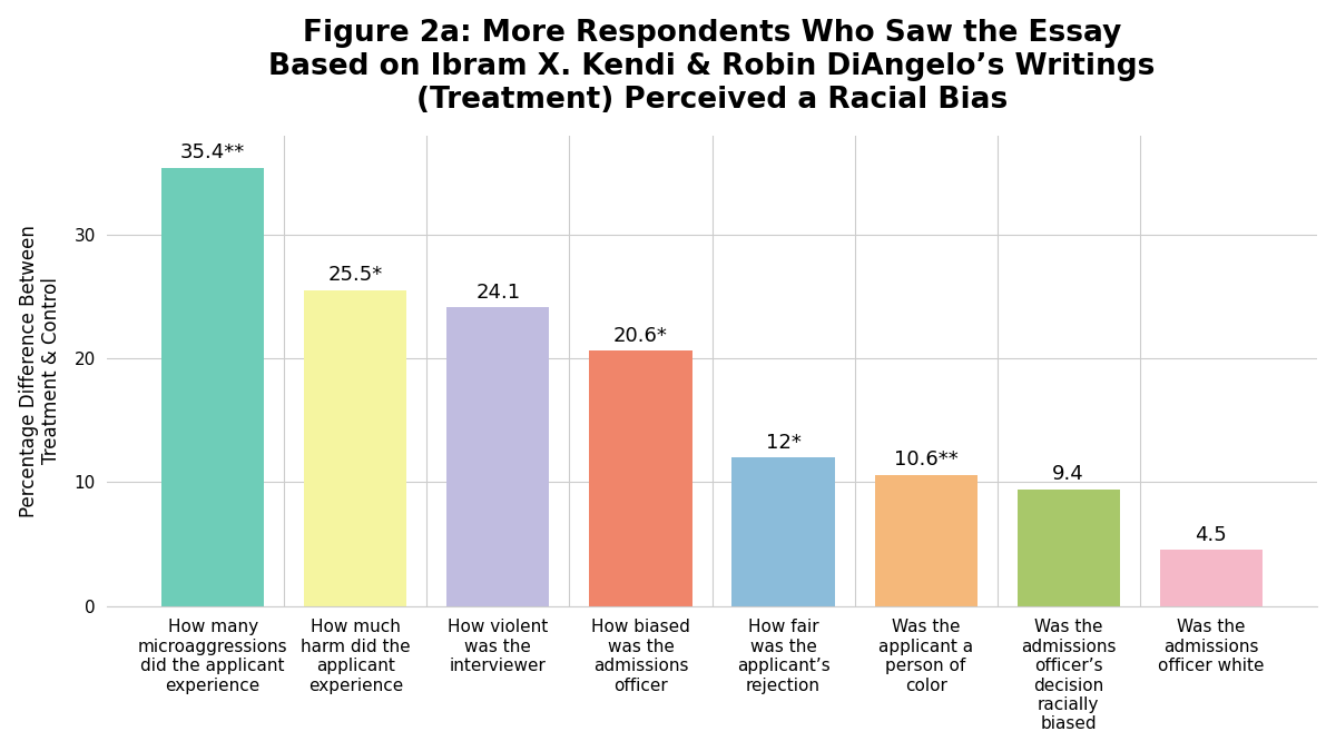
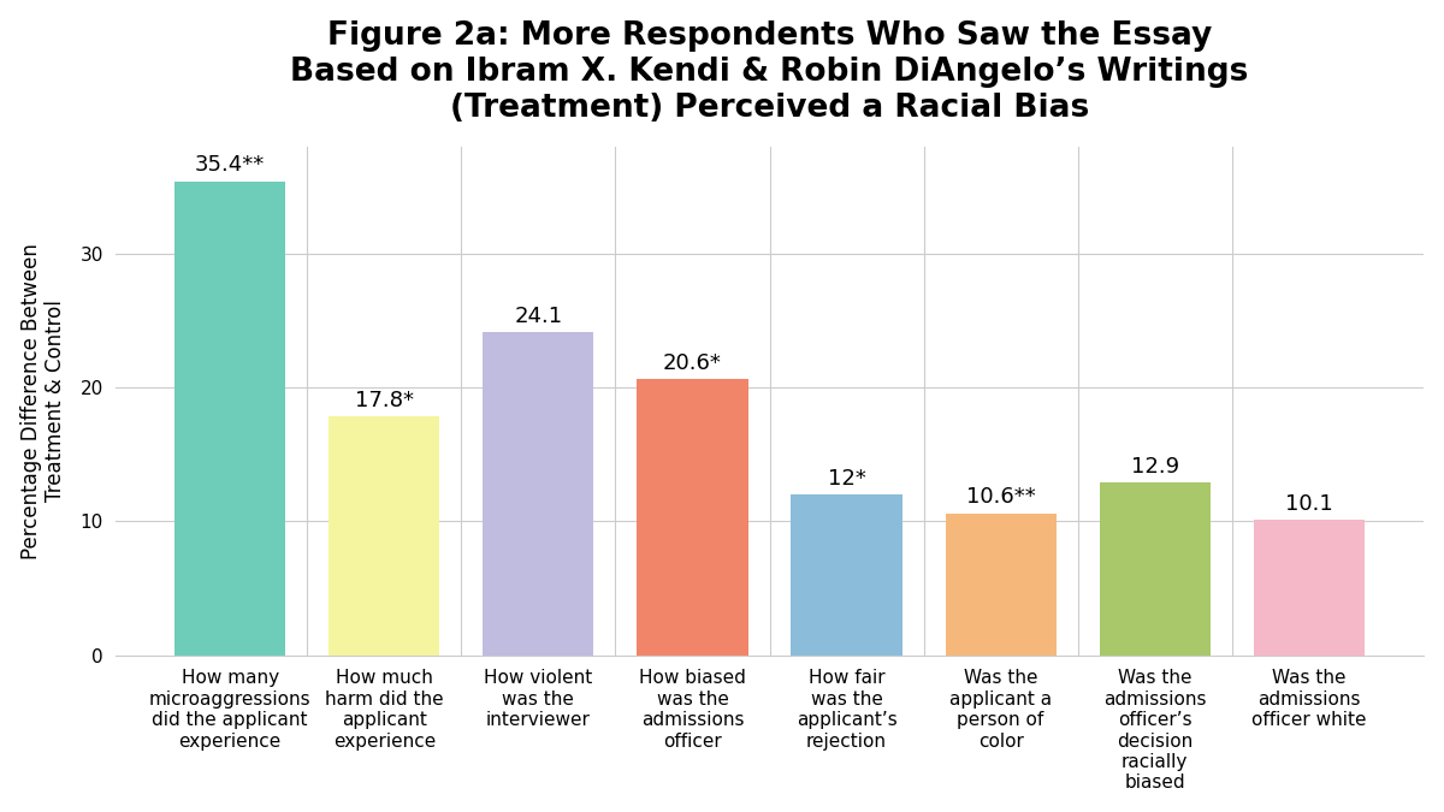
How much harm did the applicant experience: 25.5* -> 17.8*
Was the admissions officer’s decision racially biased: 9.4 -> 12.9
Was the admissions officer white: 4.5 -> 10.1
